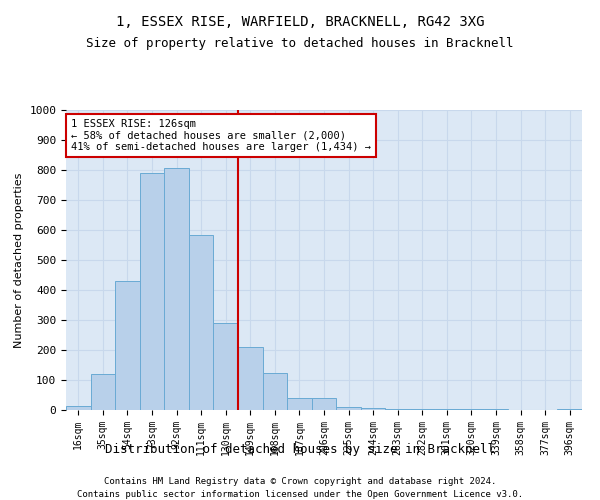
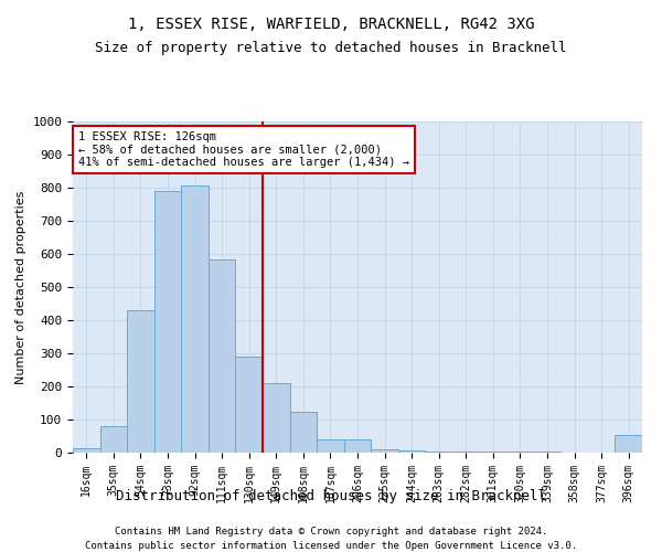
35sqm: 120 -> 80
396sqm: 5 -> 55
